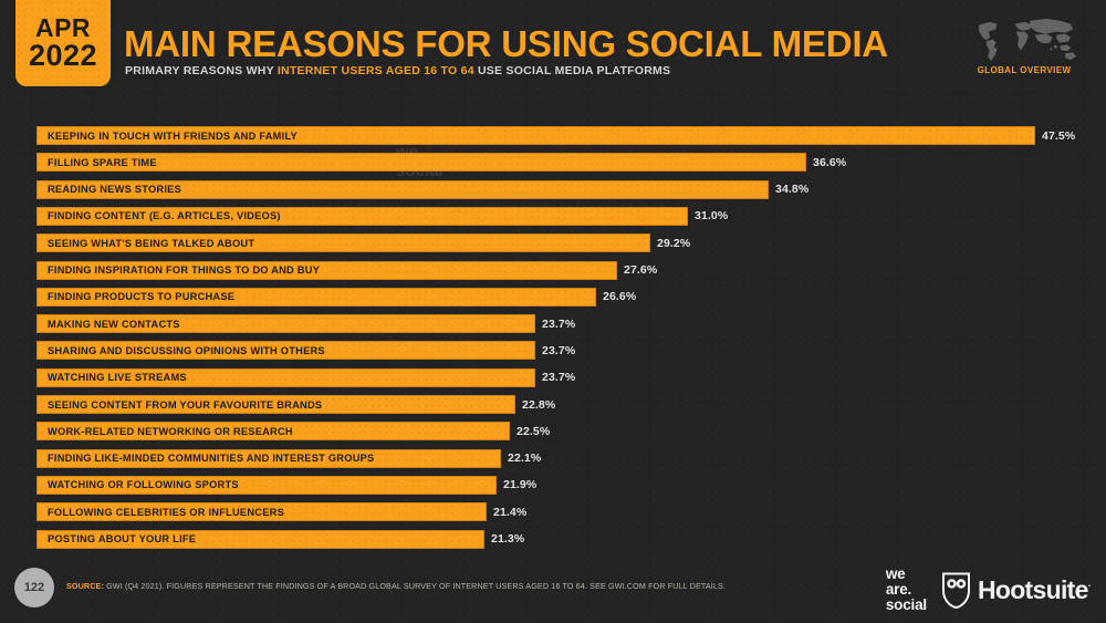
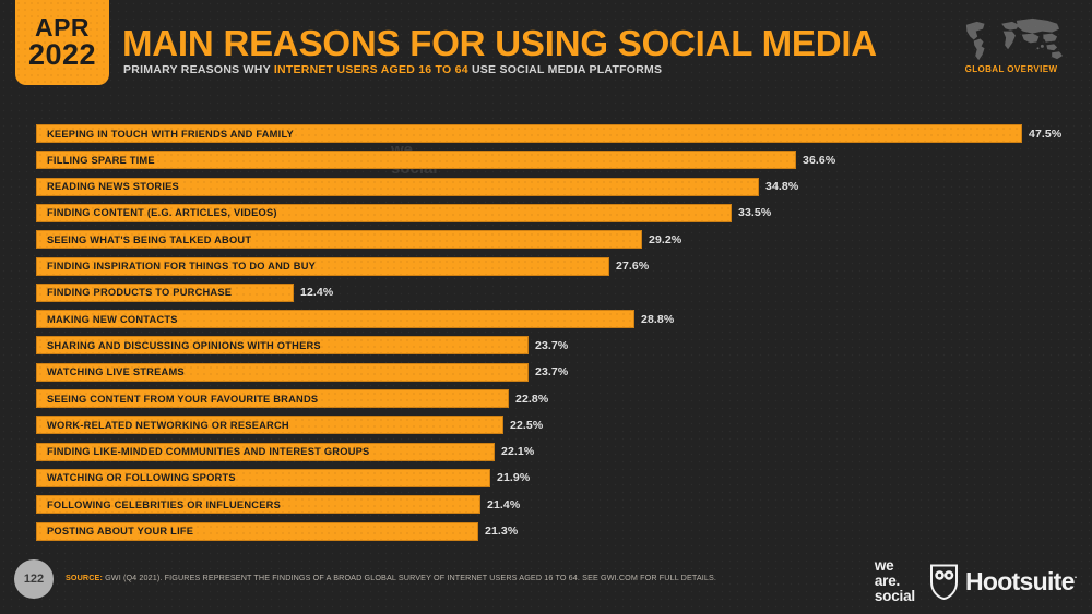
FINDING CONTENT (E.G. ARTICLES, VIDEOS): 31.0% -> 33.5%
FINDING PRODUCTS TO PURCHASE: 26.6% -> 12.4%
MAKING NEW CONTACTS: 23.7% -> 28.8%
